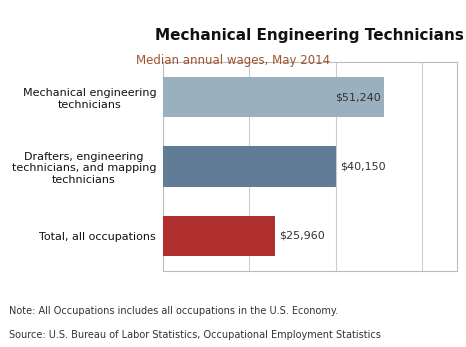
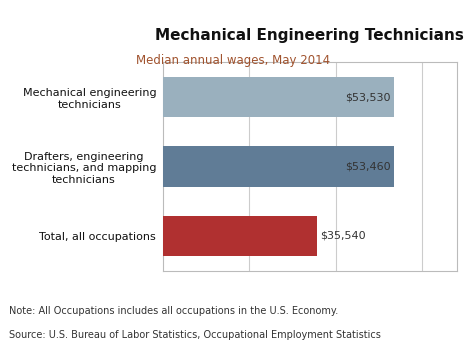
Mechanical engineering technicians: $51,240 -> $53,530
Drafters, engineering technicians, and mapping technicians: $40,150 -> $53,460
Total, all occupations: $25,960 -> $35,540
